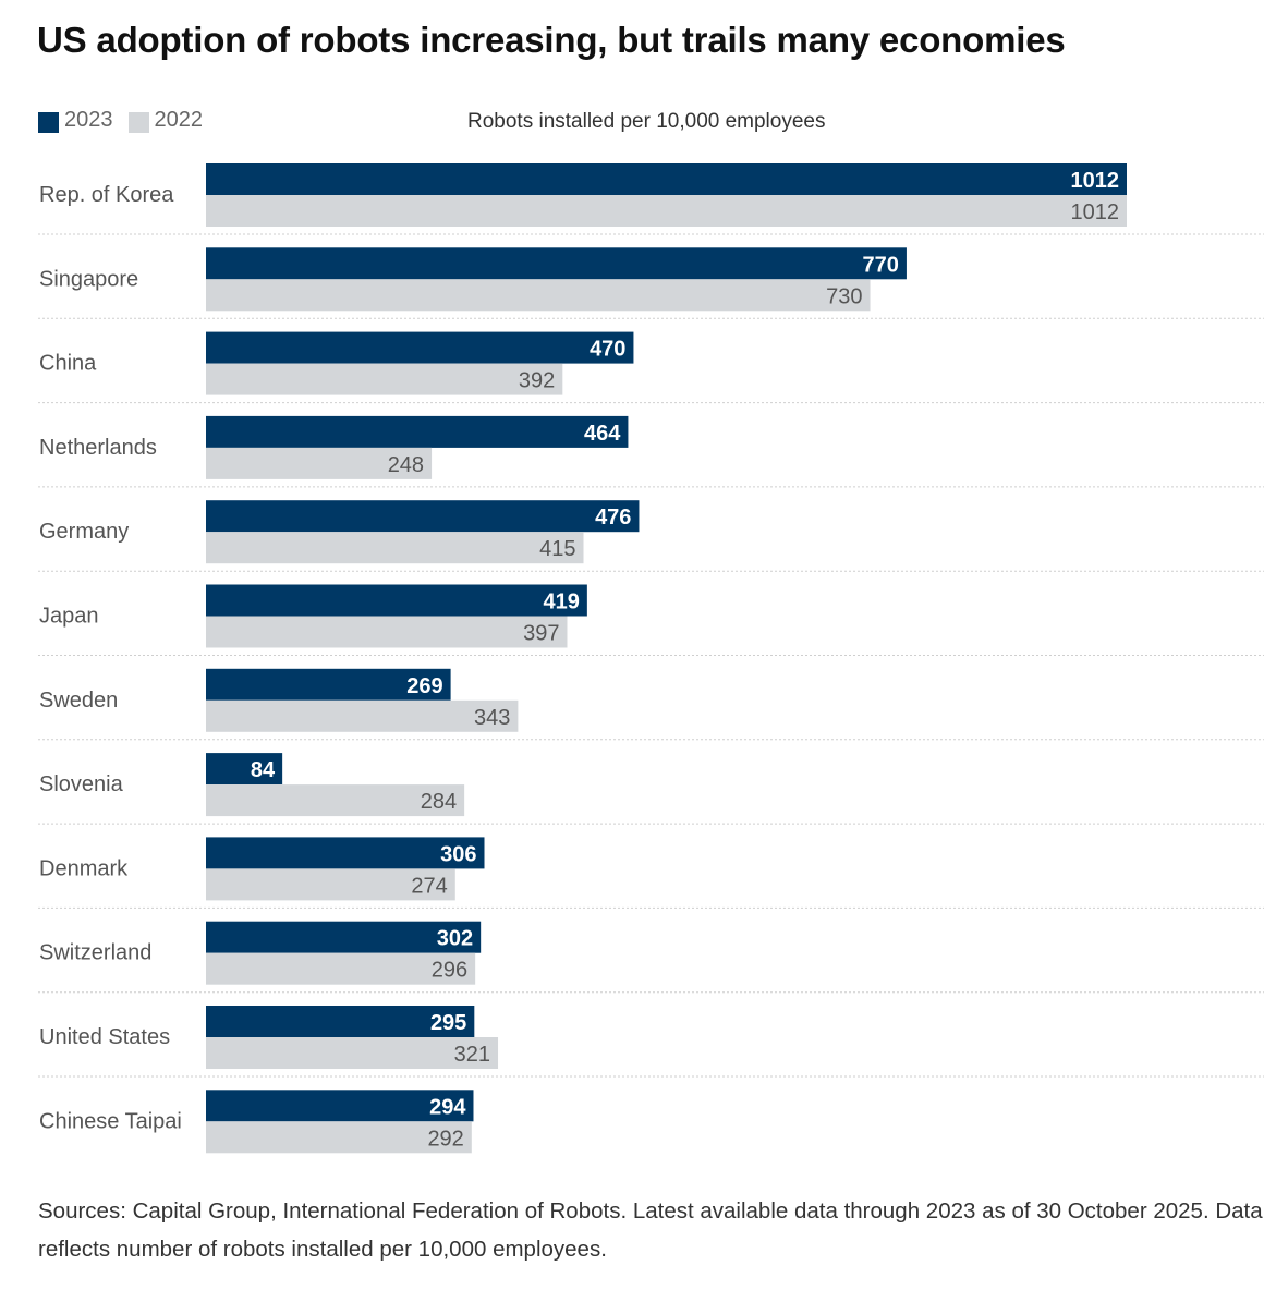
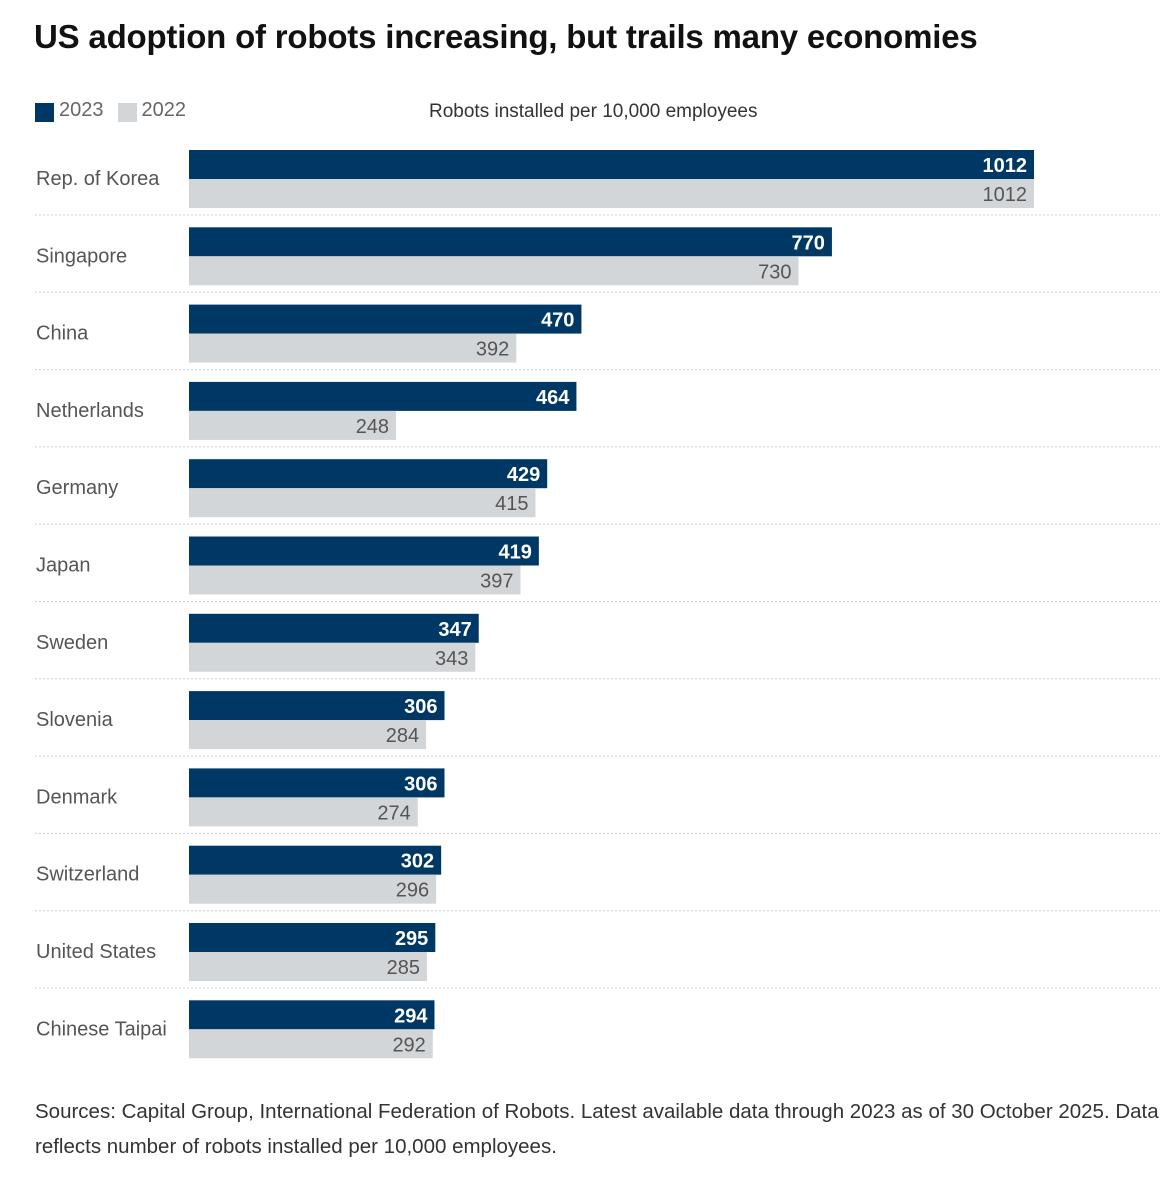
2023/Germany: 476 -> 429
2023/Sweden: 269 -> 347
2023/Slovenia: 84 -> 306
2022/United States: 321 -> 285
